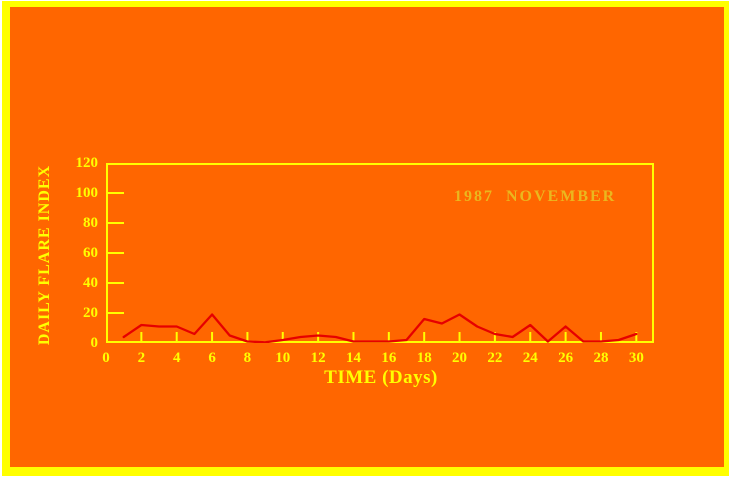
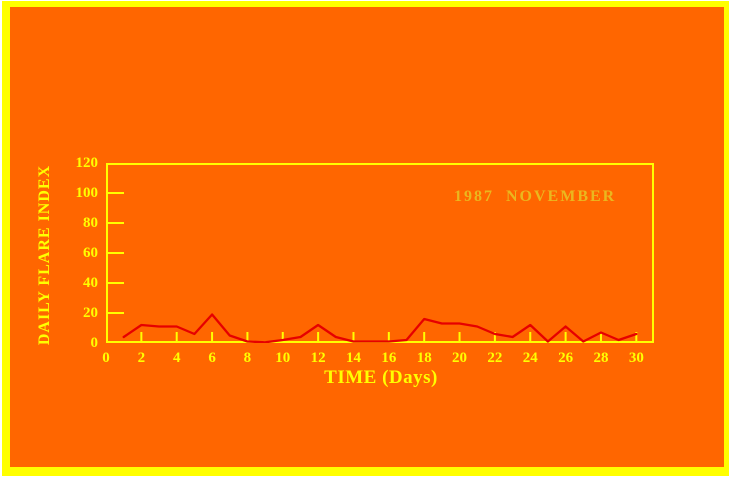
12: 5 -> 12
20: 19 -> 13
28: 1 -> 7
